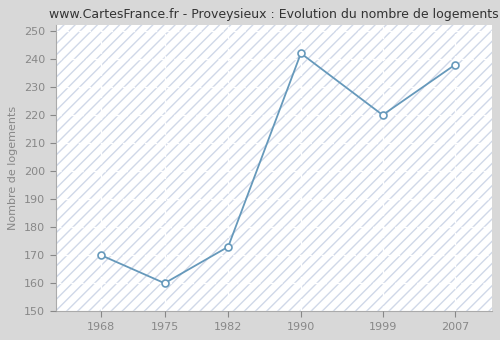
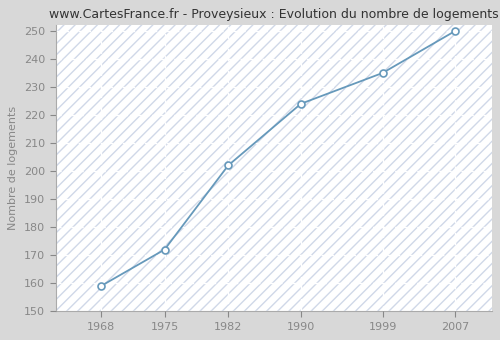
1968: 170 -> 159
1975: 160 -> 172
1982: 173 -> 202
1990: 242 -> 224
1999: 220 -> 235
2007: 238 -> 250
